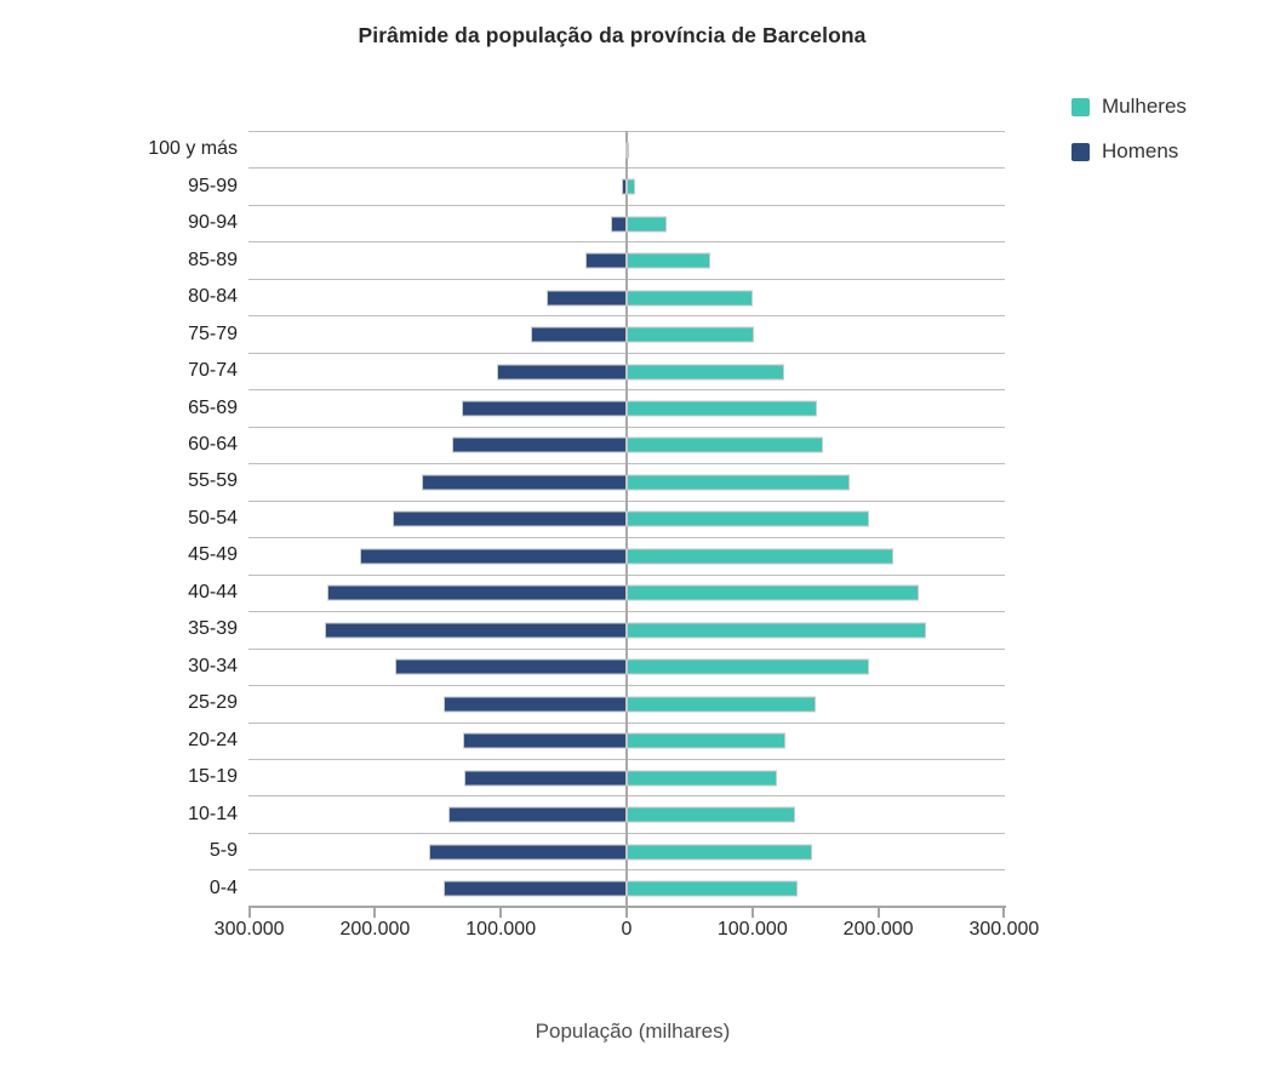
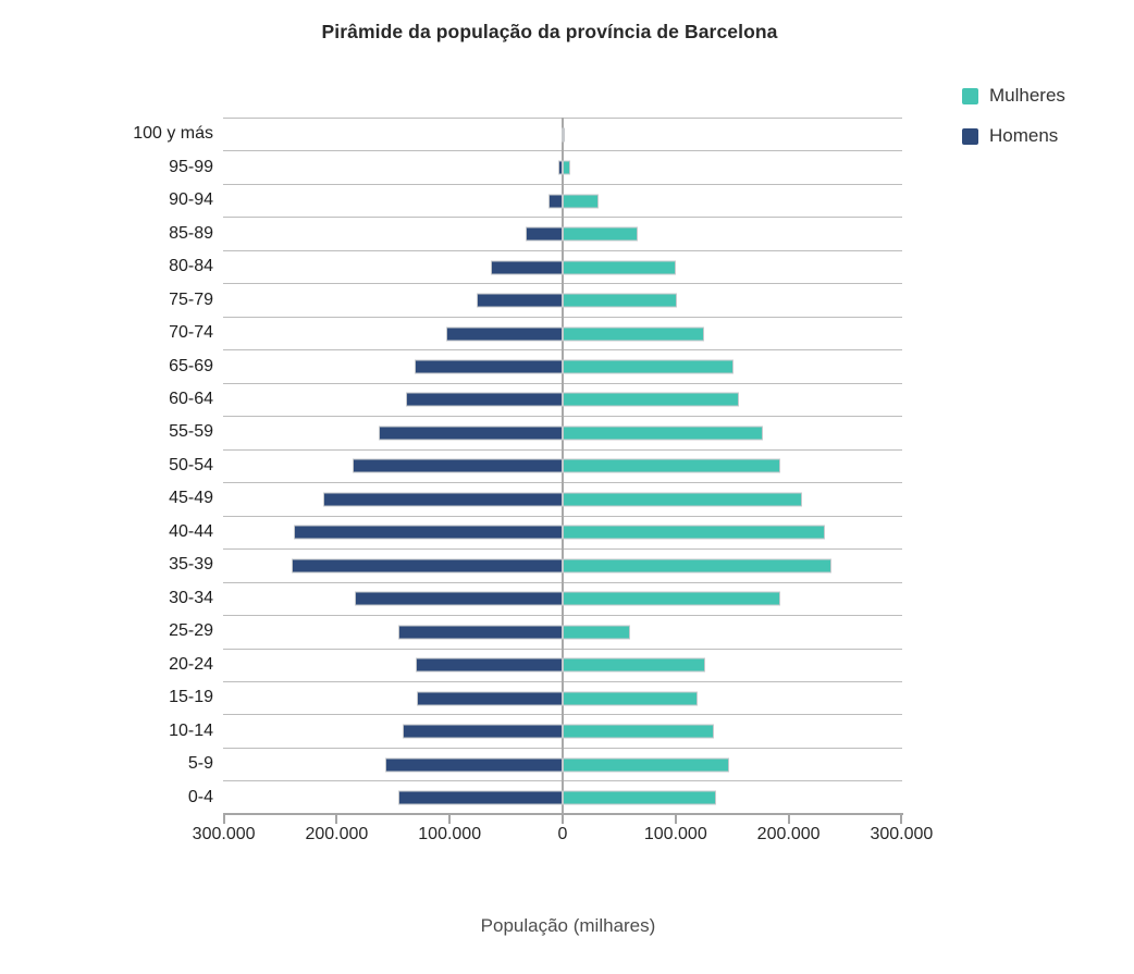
Mulheres/25-29: 150000 -> 60000
